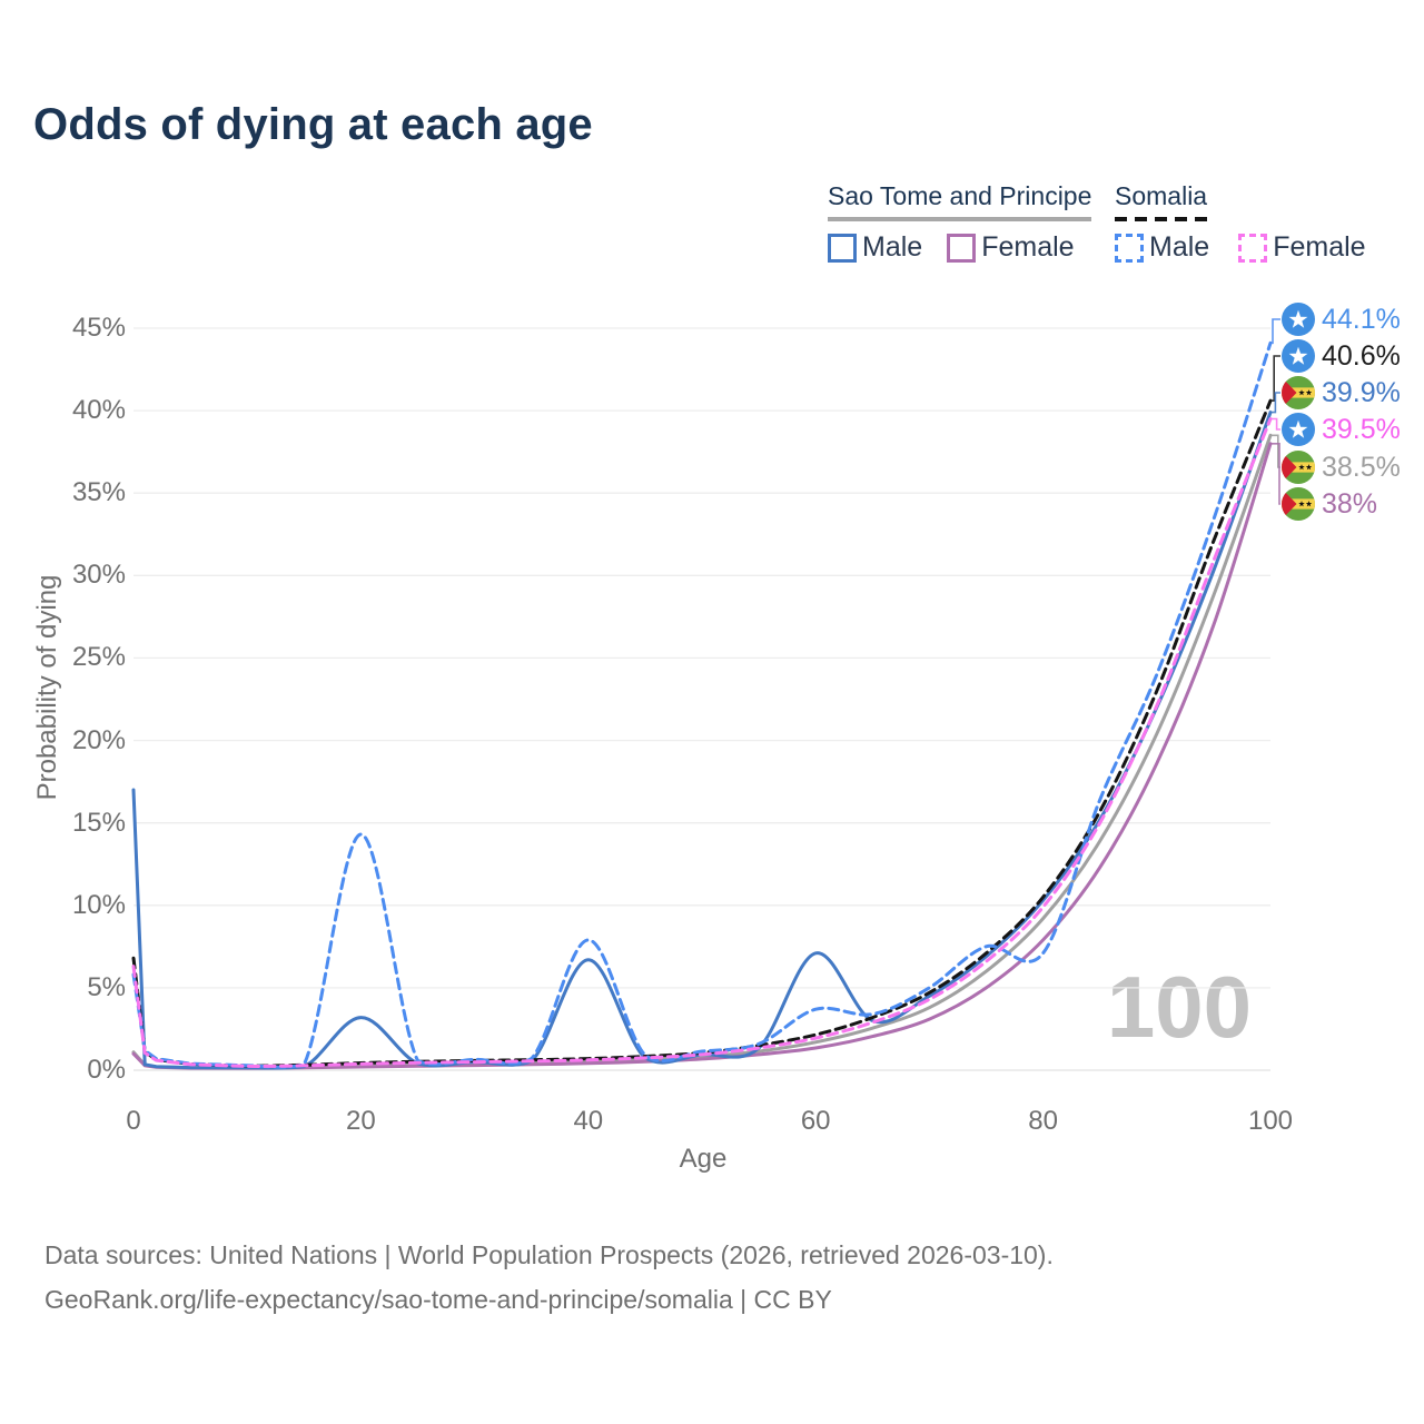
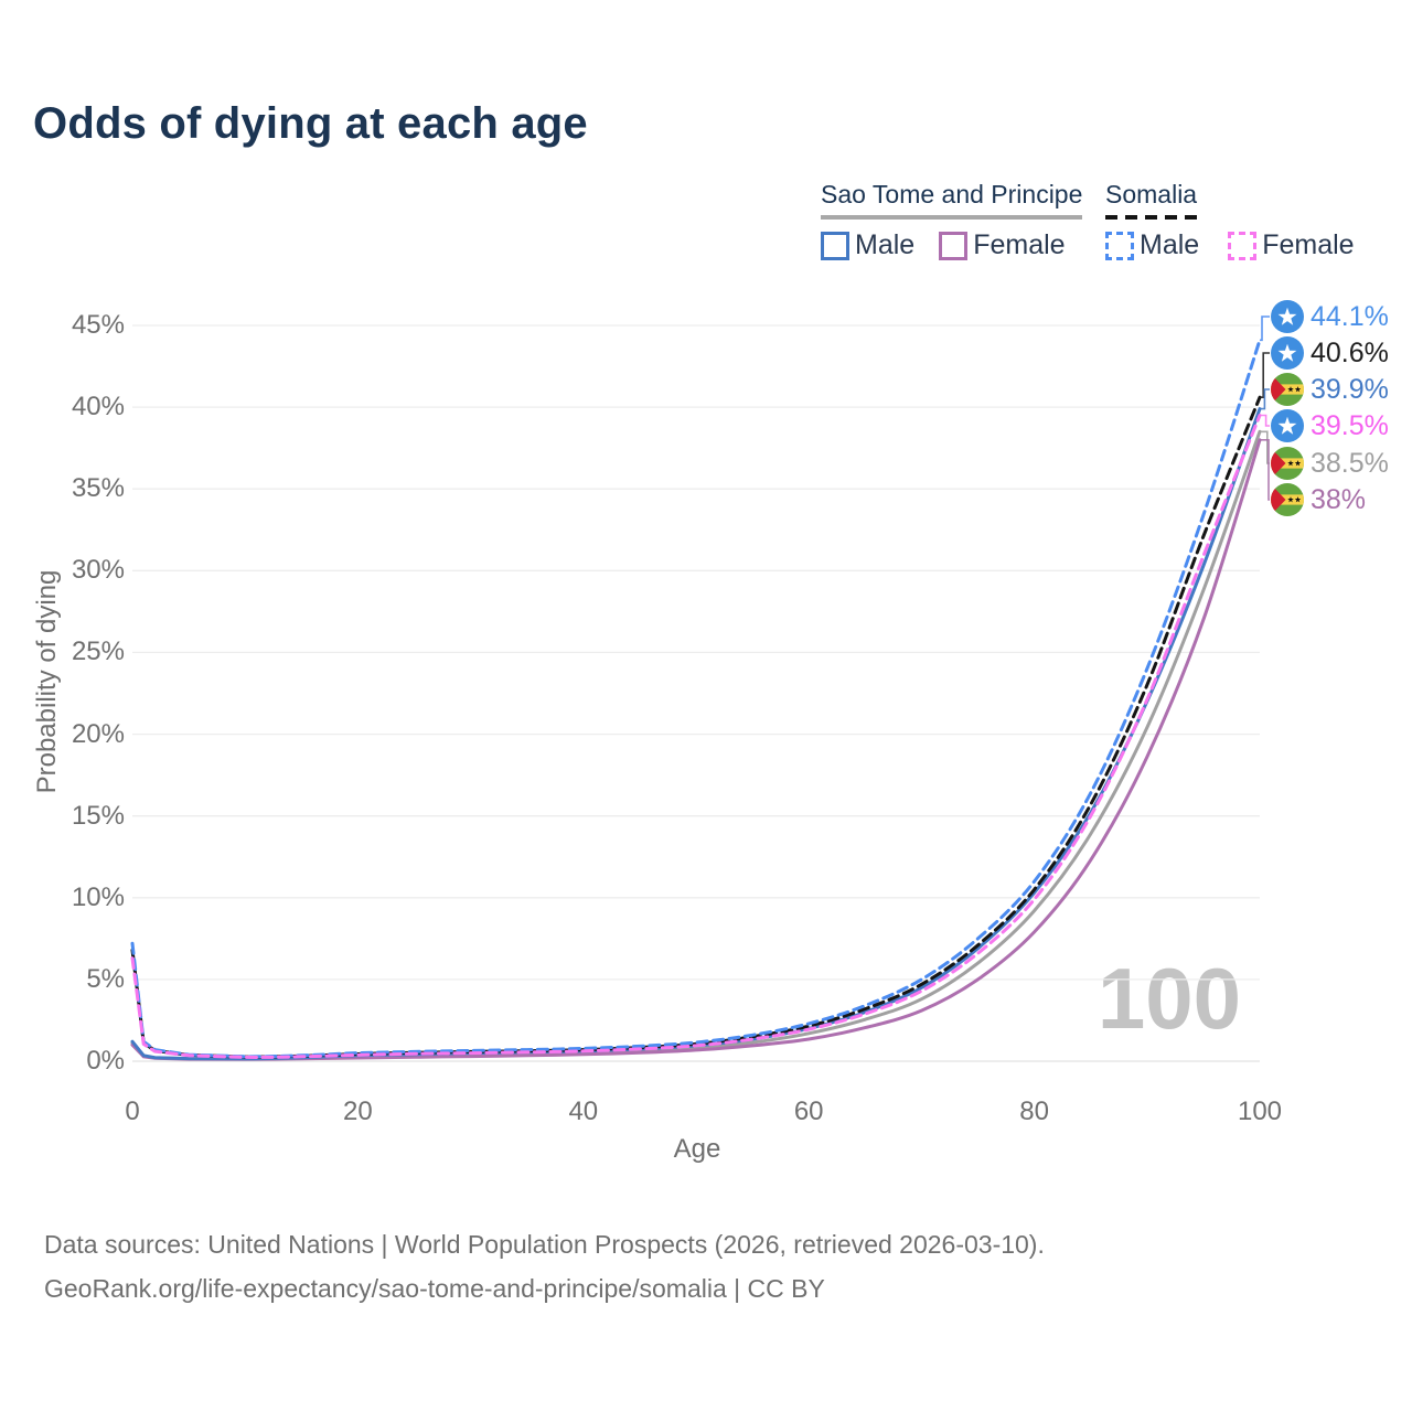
Sao Tome and Principe Male/0: 17.0% -> 1.2%
Somalia Male/0: 5.8% -> 7.2%
Sao Tome and Principe Male/20: 3.2% -> 0.3%
Somalia Male/20: 14.3% -> 0.5%
Sao Tome and Principe Male/40: 6.7% -> 0.6%
Somalia Male/40: 7.9% -> 0.8%
Sao Tome and Principe Male/60: 7.1% -> 2.0%
Somalia Male/60: 3.7% -> 2.3%
Somalia Male/80: 7.1% -> 11.0%
